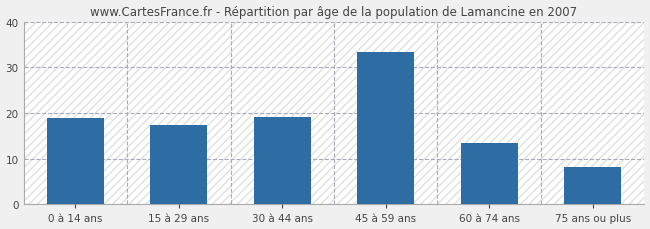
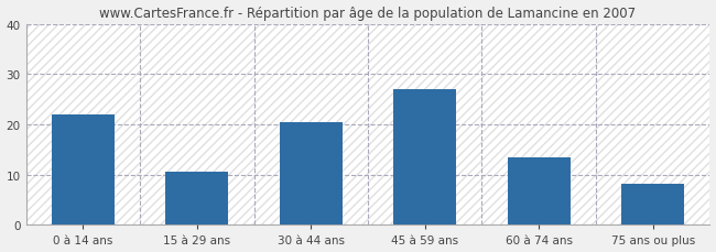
0 à 14 ans: 19.0 -> 22.0
15 à 29 ans: 17.3 -> 10.5
30 à 44 ans: 19.1 -> 20.5
45 à 59 ans: 33.3 -> 27.0
